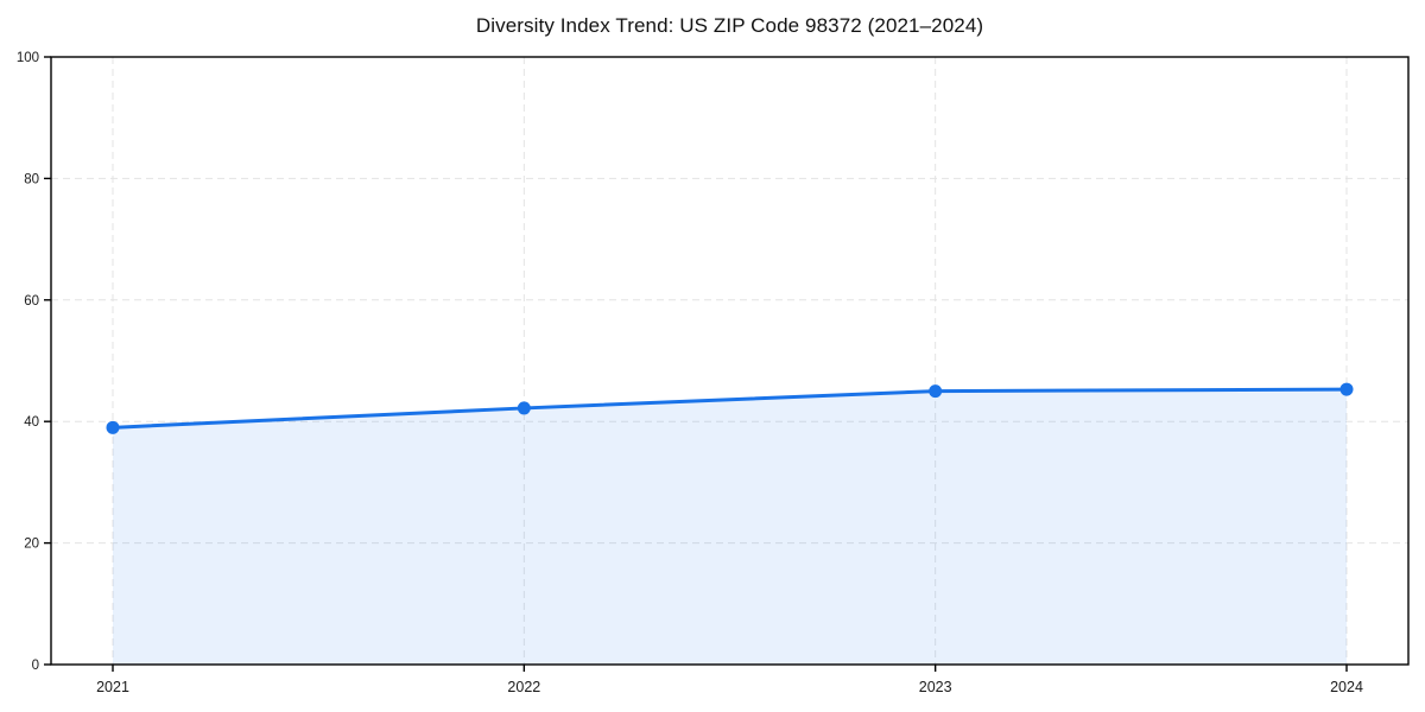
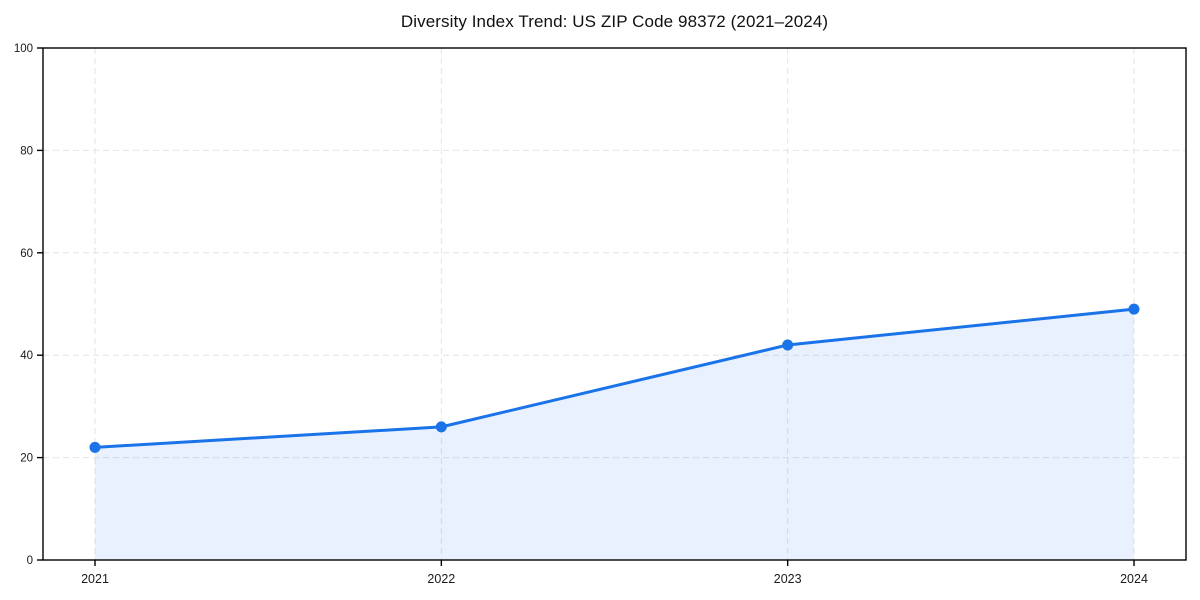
2021: 39 -> 22
2022: 42 -> 26
2023: 45 -> 42
2024: 45 -> 49
